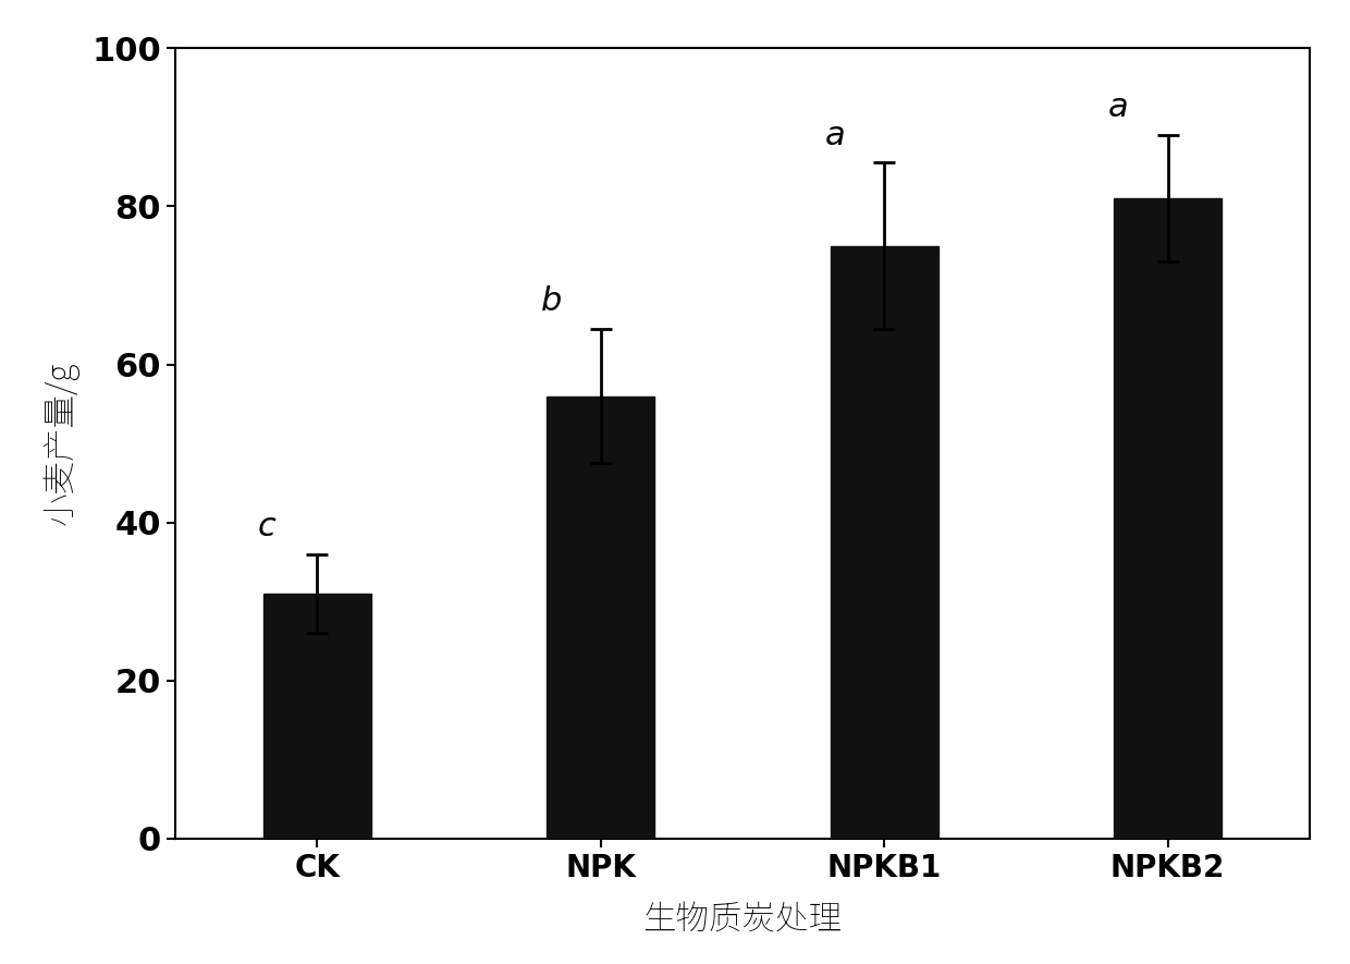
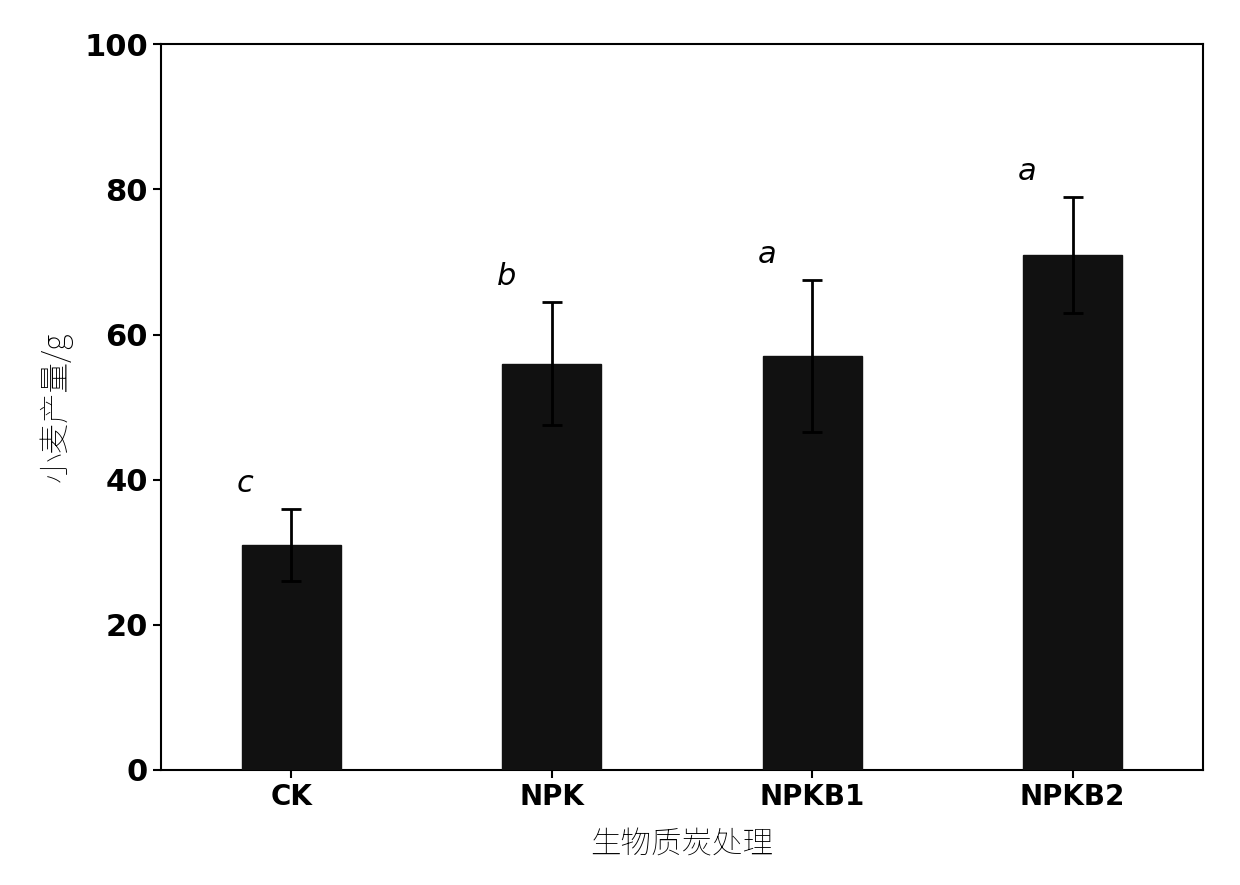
NPKB1: 75 -> 57
NPKB2: 81 -> 71
